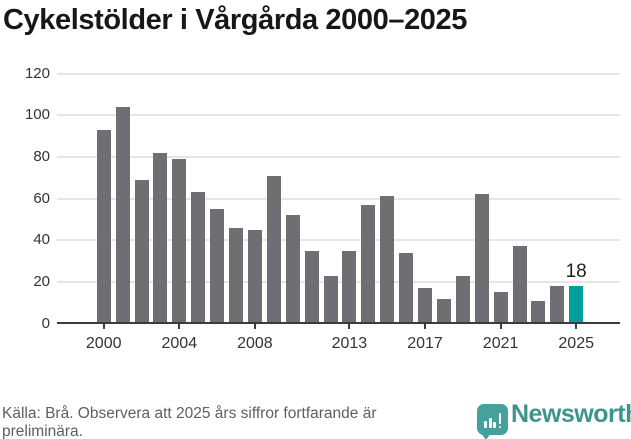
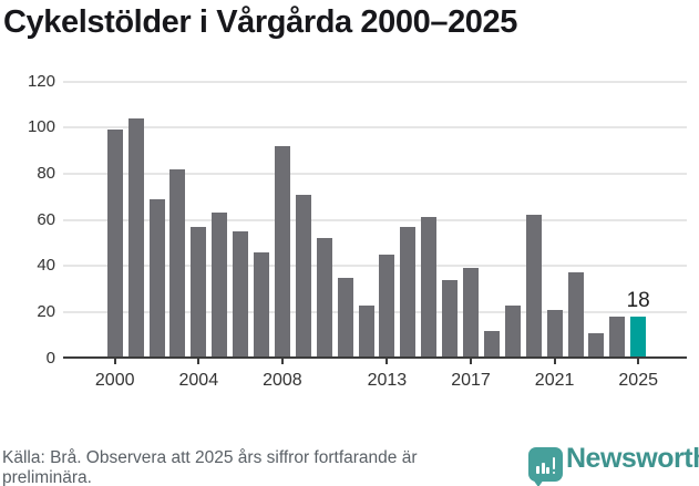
2000: 93 -> 99
2004: 79 -> 57
2008: 45 -> 92
2013: 35 -> 45
2017: 17 -> 39
2021: 15 -> 21
